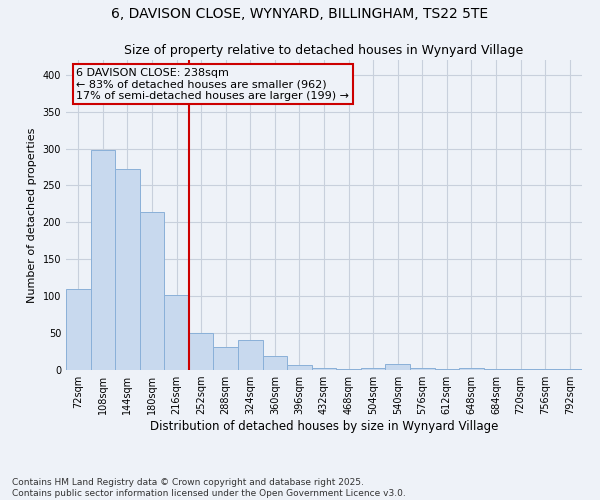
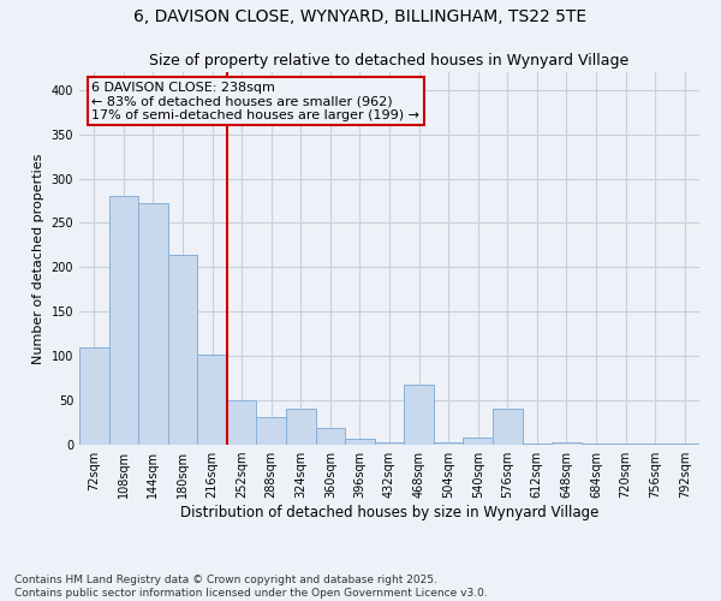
108sqm: 298 -> 280
468sqm: 2 -> 68
576sqm: 3 -> 40
